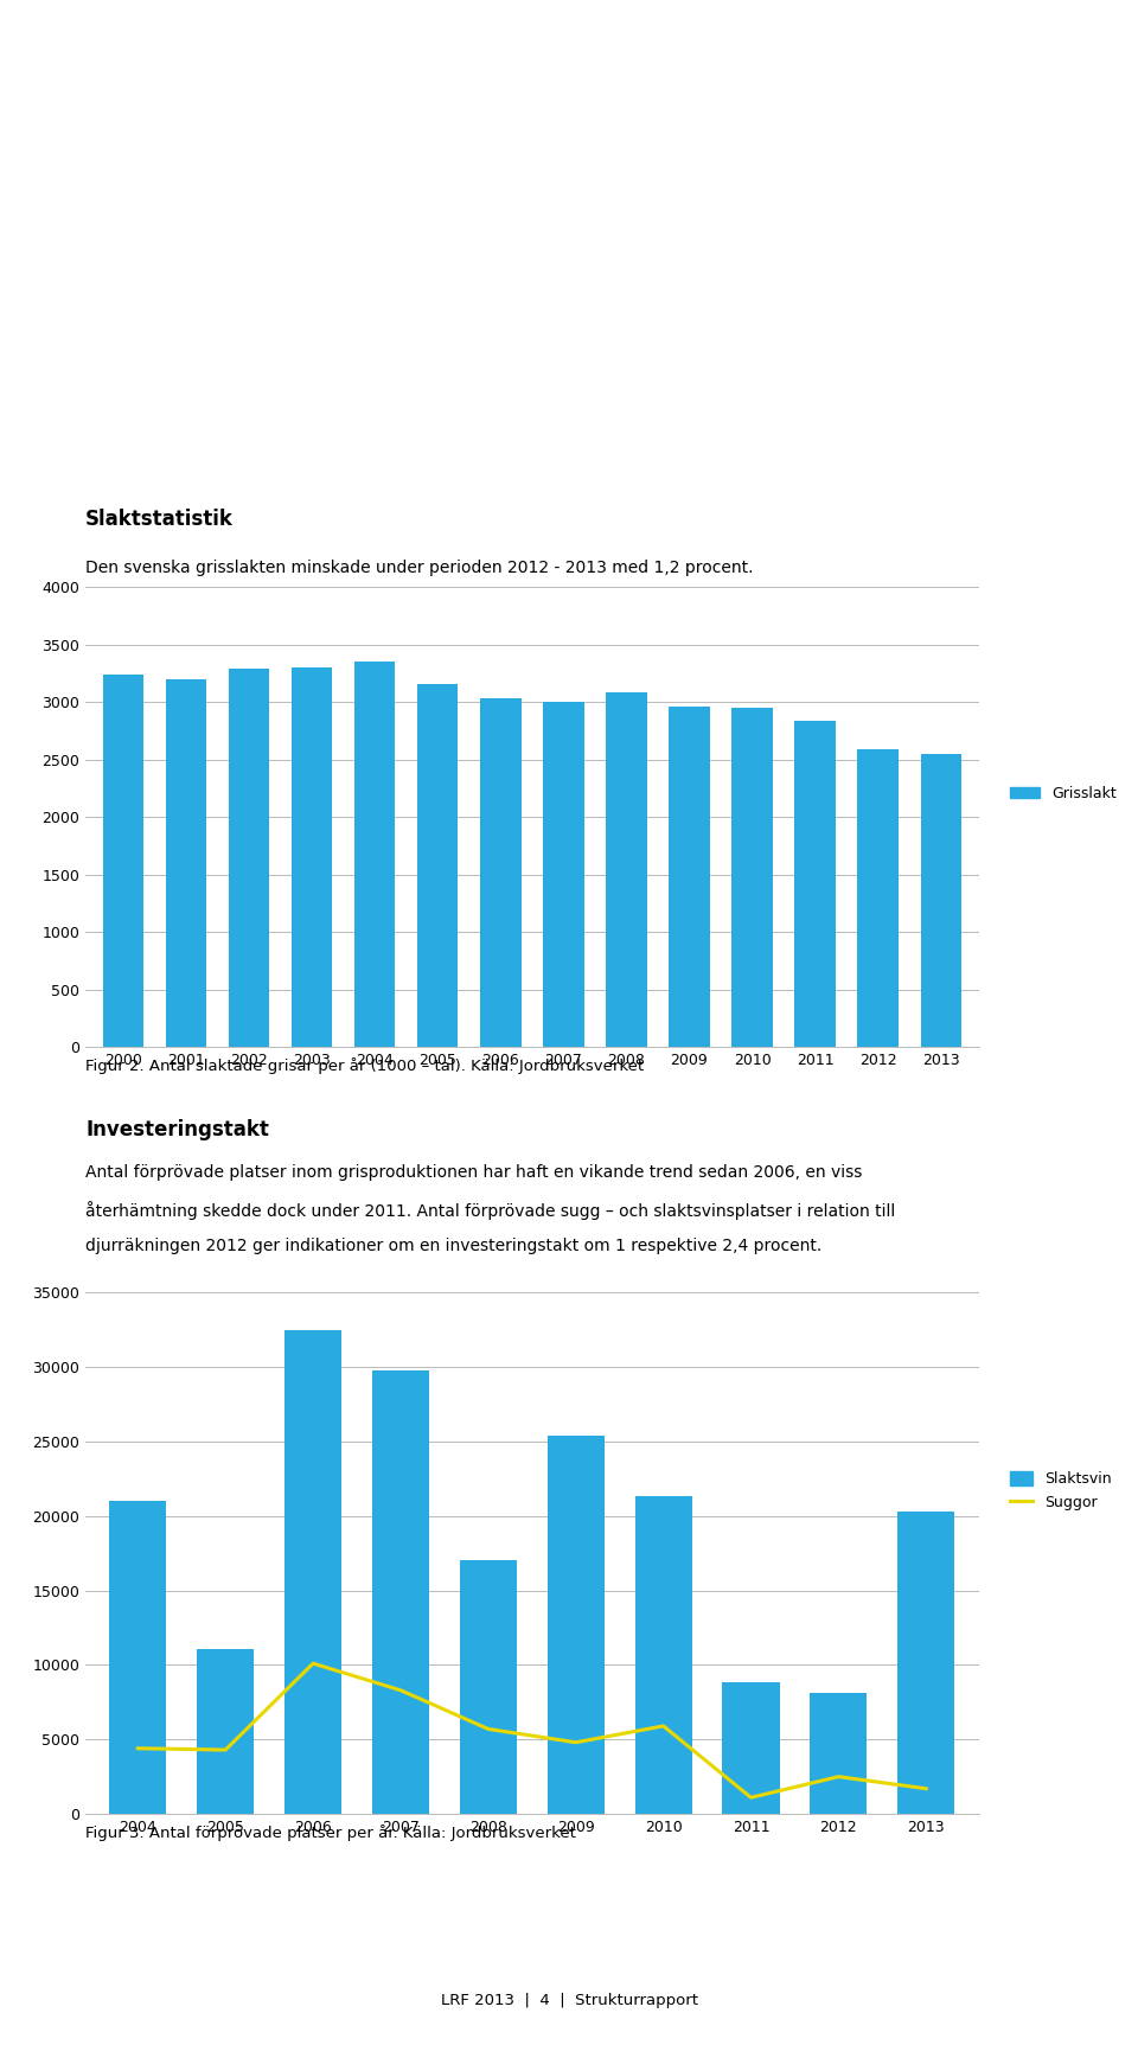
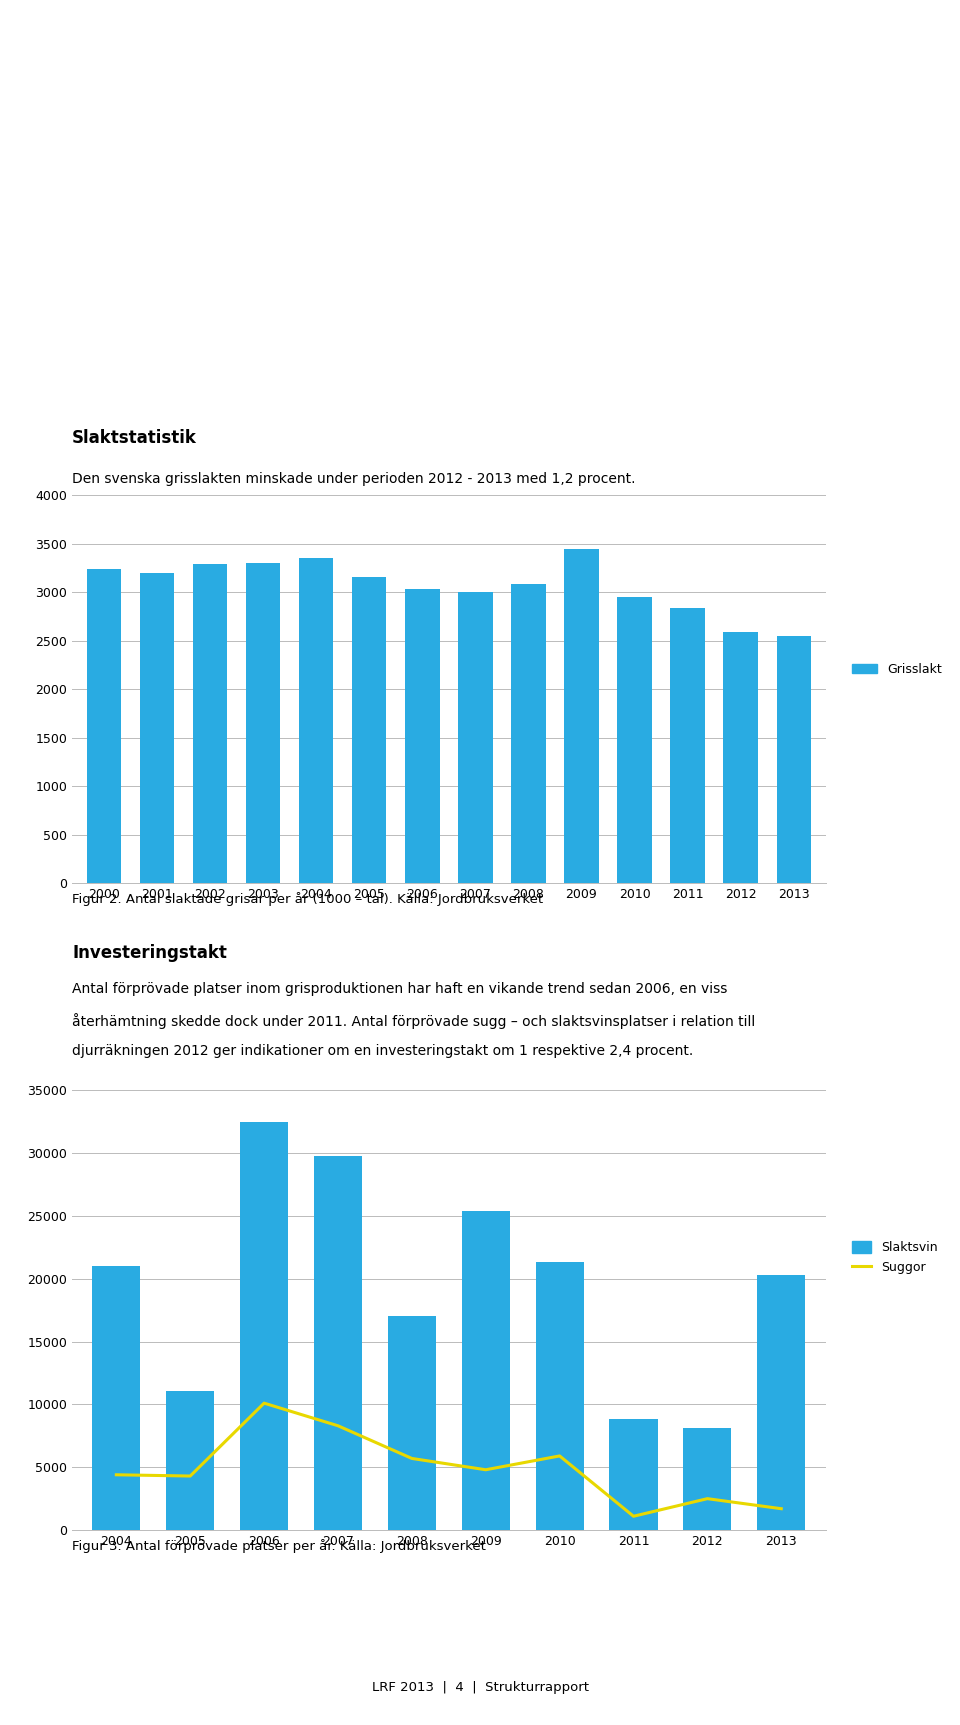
2009: 2960 -> 3440
